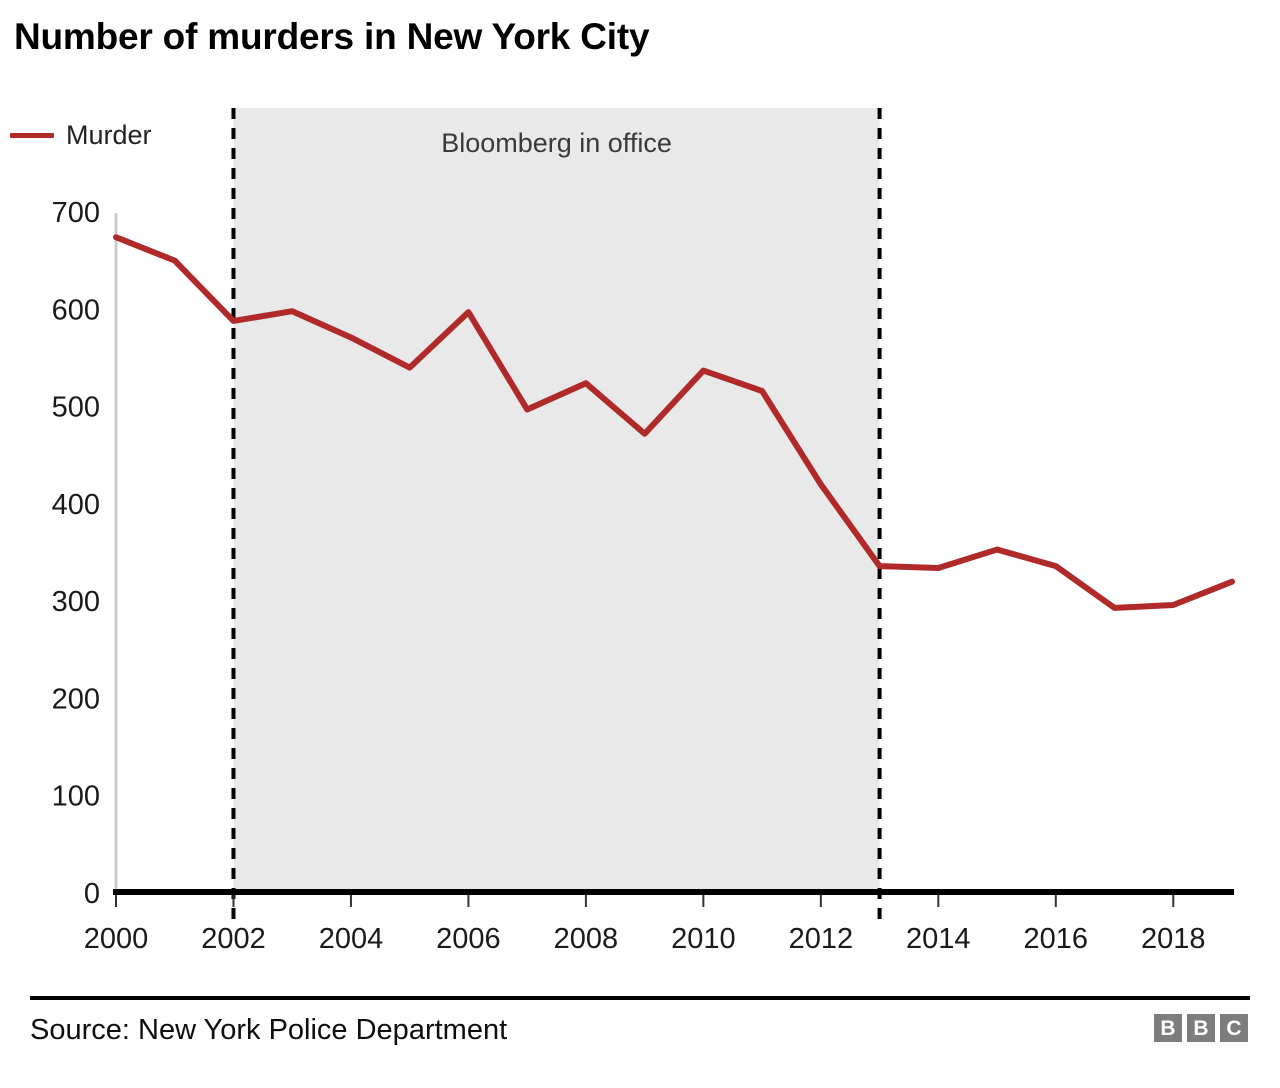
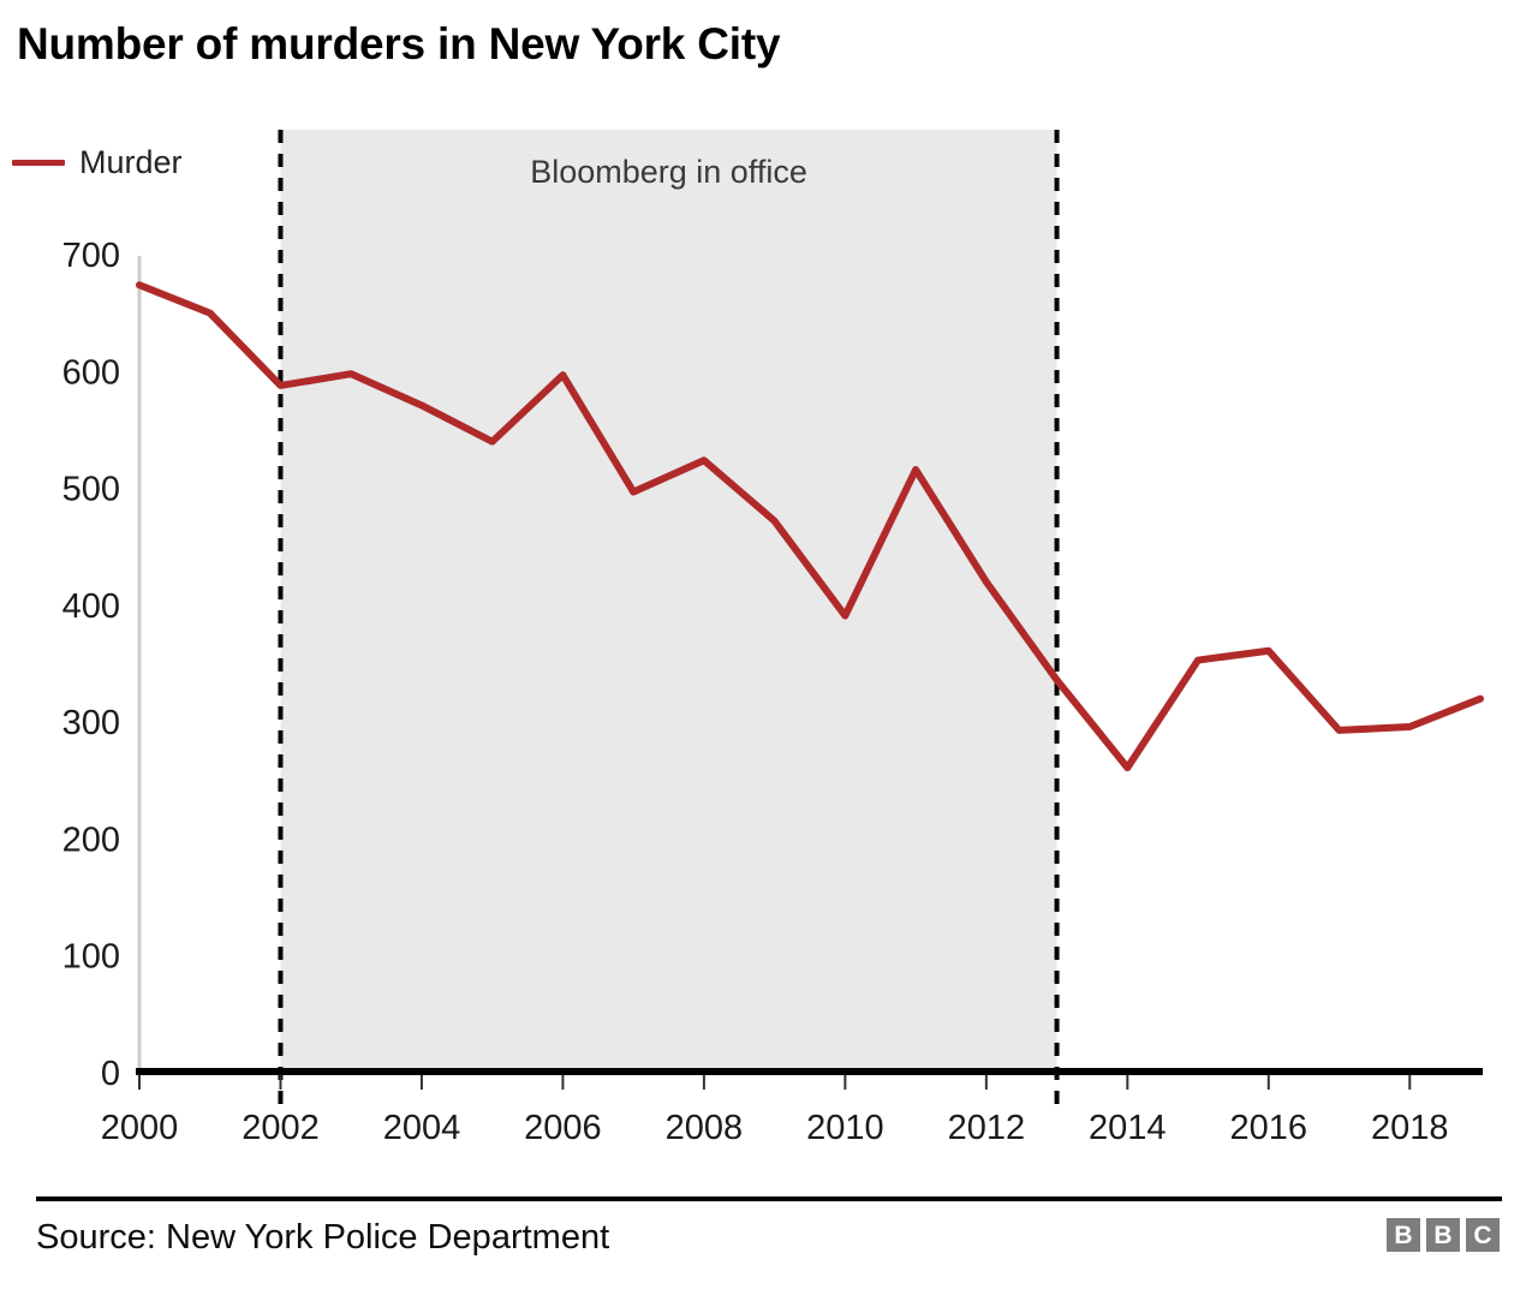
2010: 540 -> 390
2014: 330 -> 260
2016: 340 -> 360
